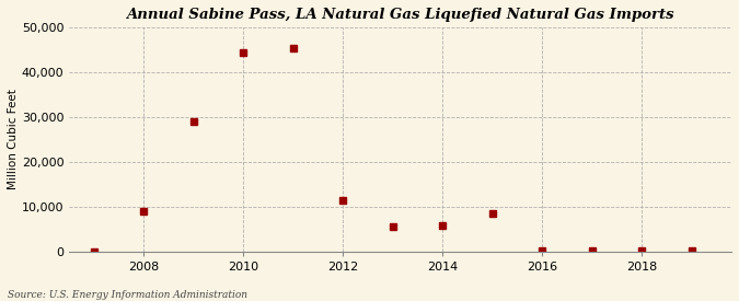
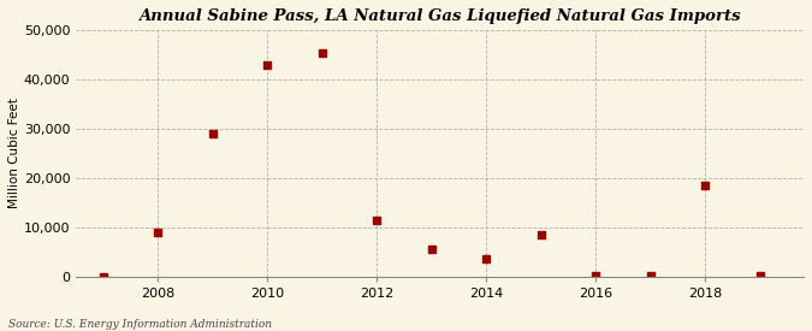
2010: 44,500 -> 43,000
2014: 5,800 -> 3,500
2018: 200 -> 18,500
